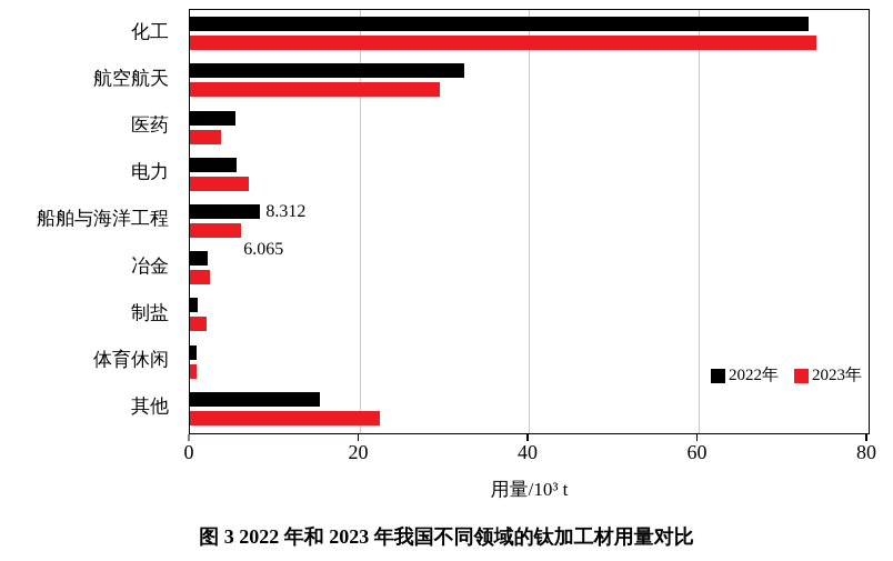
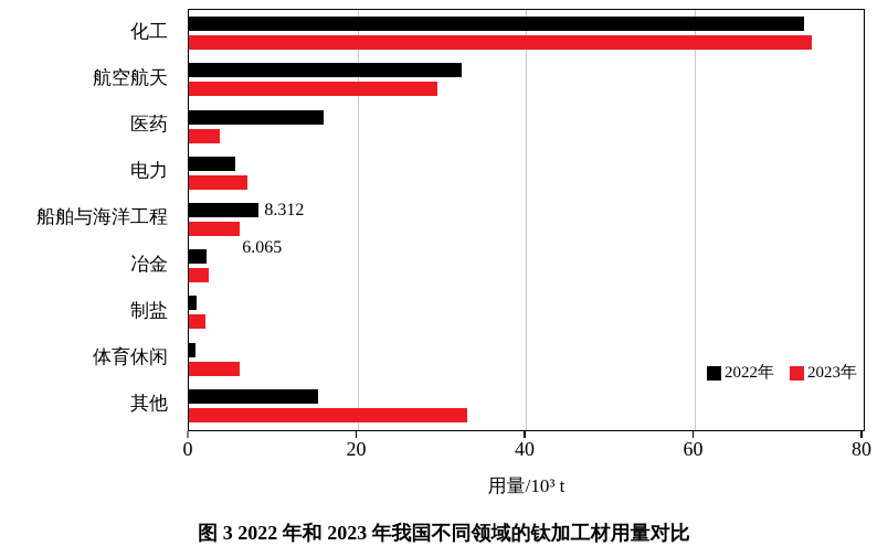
2022年/医药: 5 -> 16
2023年/体育休闲: 1 -> 6
2023年/其他: 22 -> 33
